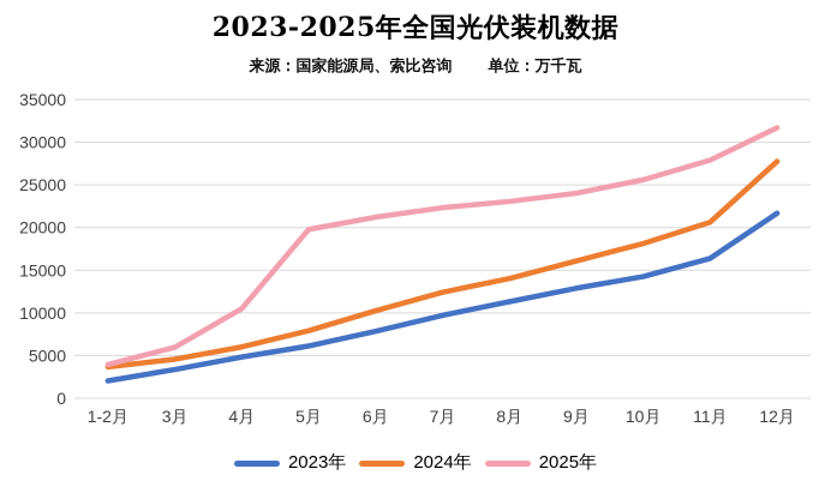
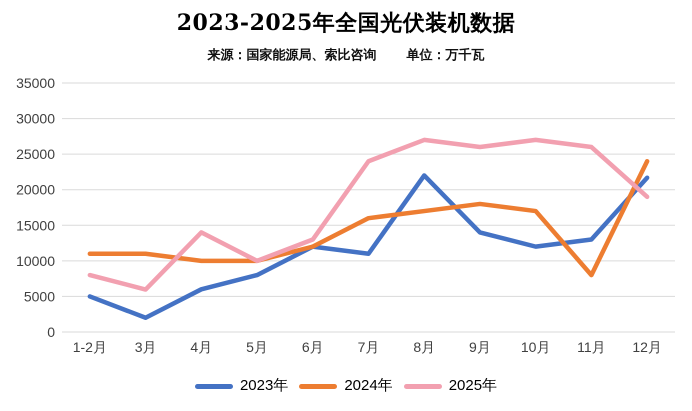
2023年/1-2月: 2000 -> 5000
2024年/1-2月: 4000 -> 11000
2025年/1-2月: 4000 -> 8000
2023年/3月: 3000 -> 2000
2024年/3月: 5000 -> 11000
2023年/4月: 5000 -> 6000
2024年/4月: 6000 -> 10000
2025年/4月: 10000 -> 14000
2023年/5月: 6000 -> 8000
2024年/5月: 8000 -> 10000
2025年/5月: 20000 -> 10000
2023年/6月: 8000 -> 12000
2024年/6月: 10000 -> 12000
2025年/6月: 21000 -> 13000
2023年/7月: 10000 -> 11000
2024年/7月: 12000 -> 16000
2025年/7月: 22000 -> 24000
2023年/8月: 11000 -> 22000
2024年/8月: 14000 -> 17000
2025年/8月: 23000 -> 27000
2023年/9月: 13000 -> 14000
2024年/9月: 16000 -> 18000
2025年/9月: 24000 -> 26000
2023年/10月: 14000 -> 12000
2024年/10月: 18000 -> 17000
2025年/10月: 26000 -> 27000
2023年/11月: 16000 -> 13000
2024年/11月: 21000 -> 8000
2025年/11月: 28000 -> 26000
2024年/12月: 28000 -> 24000
2025年/12月: 32000 -> 19000
